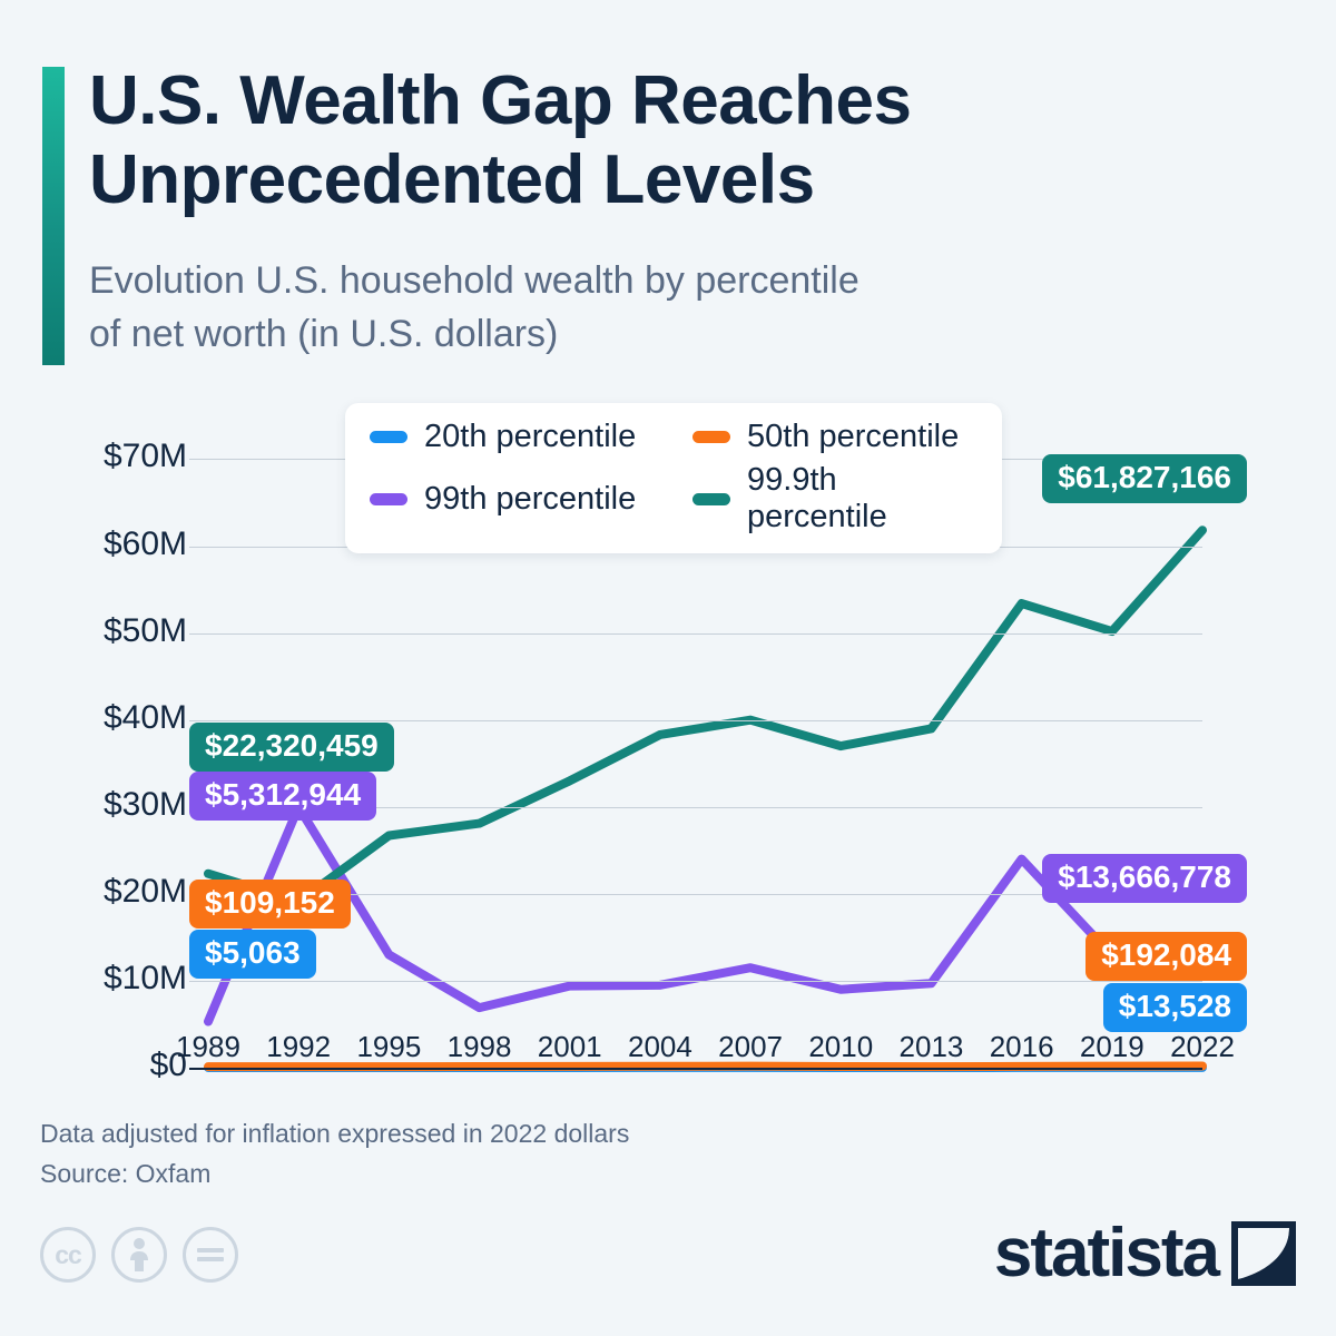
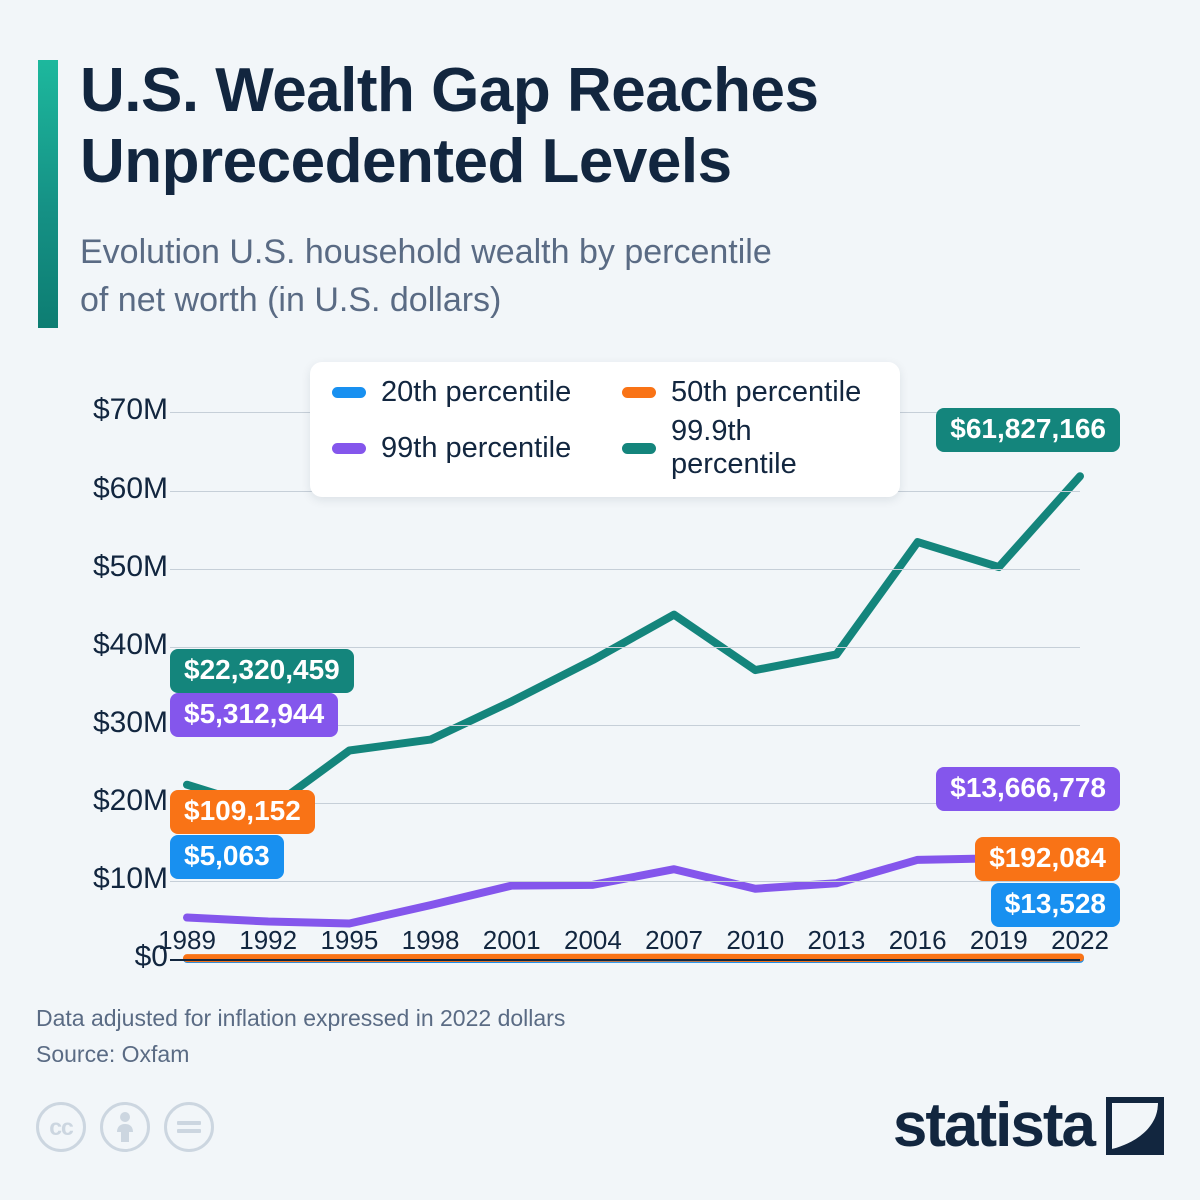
99th percentile/1992: $30M -> $5M
99th percentile/1995: $13M -> $5M
99.9th percentile/2007: $40M -> $44M
99th percentile/2016: $24M -> $13M
